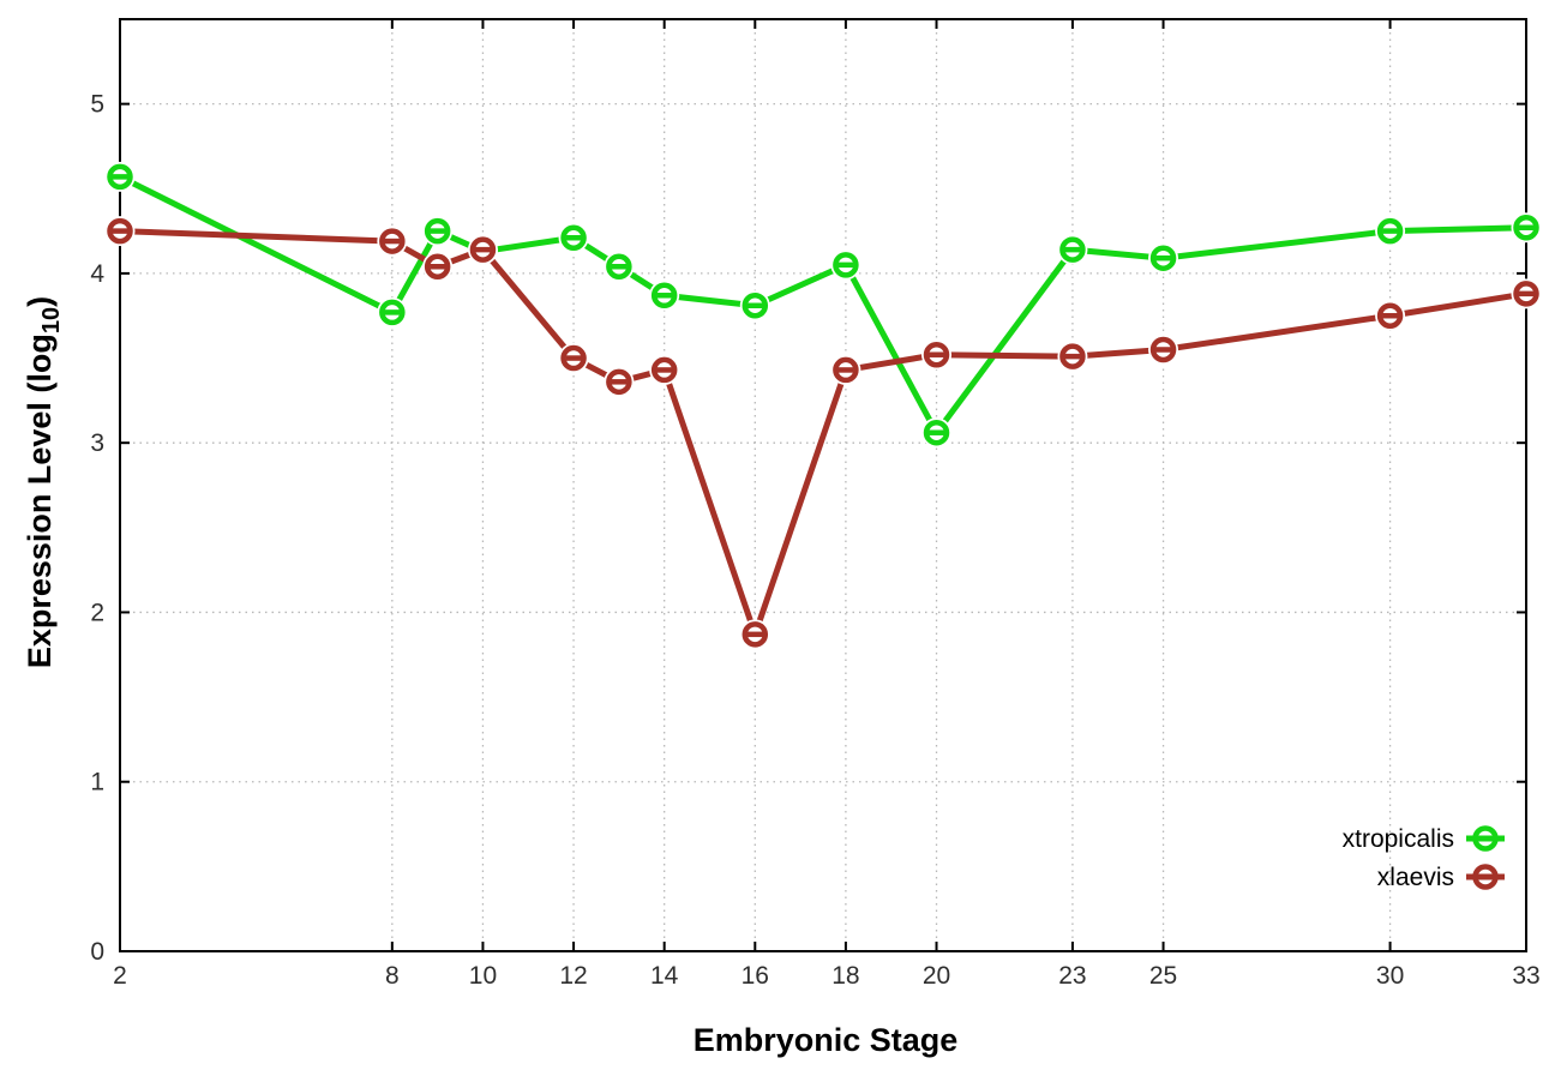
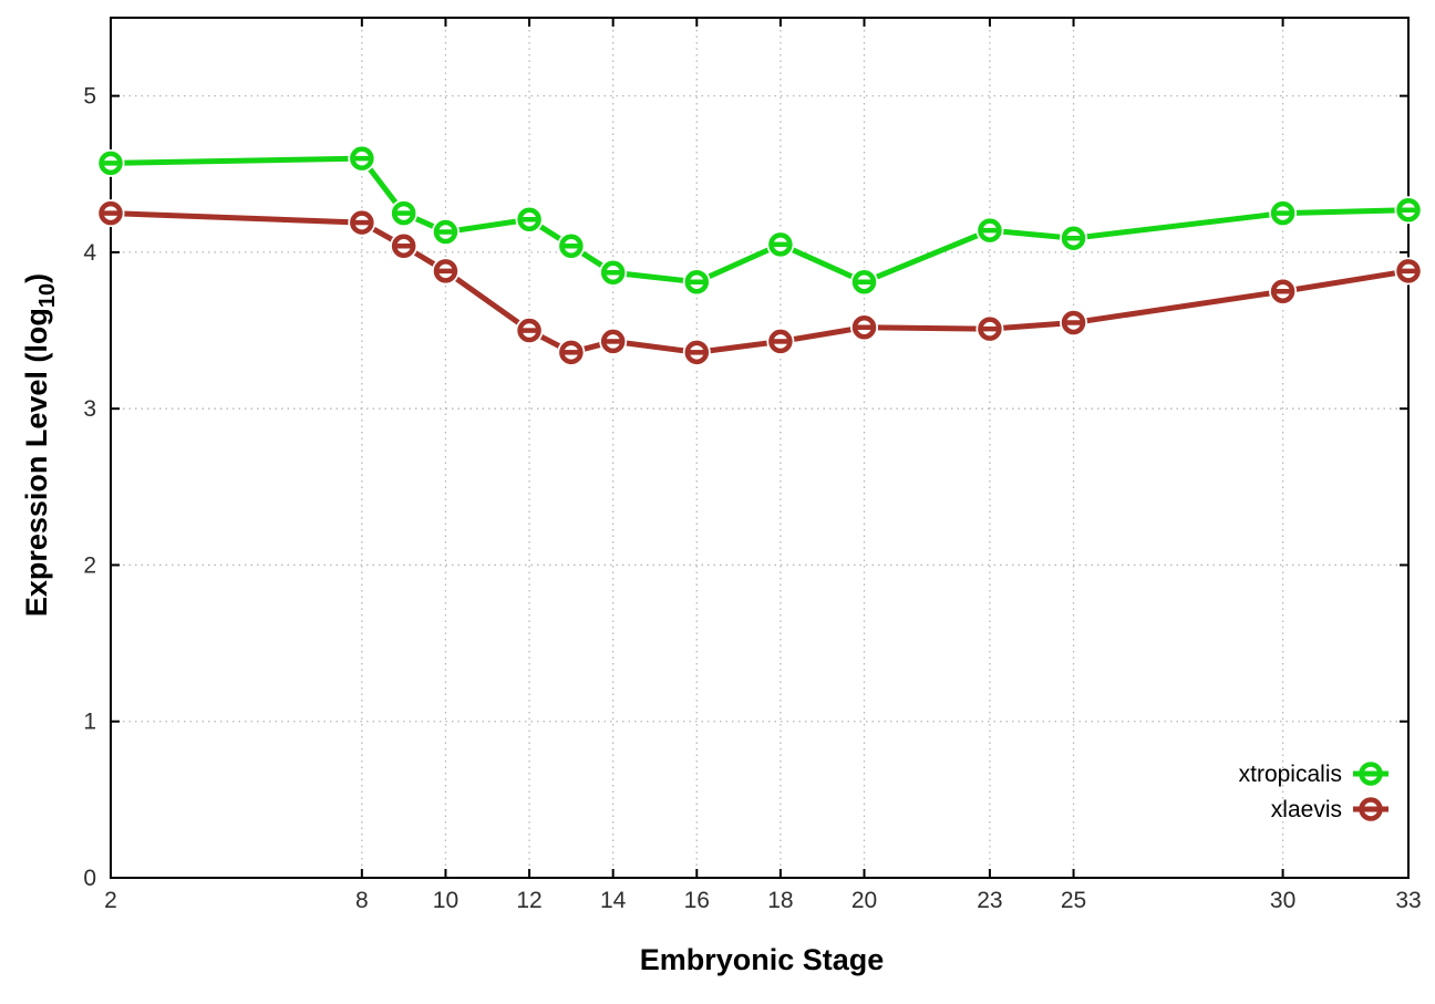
xtropicalis/8: 3.77 -> 4.60
xlaevis/10: 4.14 -> 3.88
xlaevis/16: 1.87 -> 3.36
xtropicalis/20: 3.06 -> 3.81
